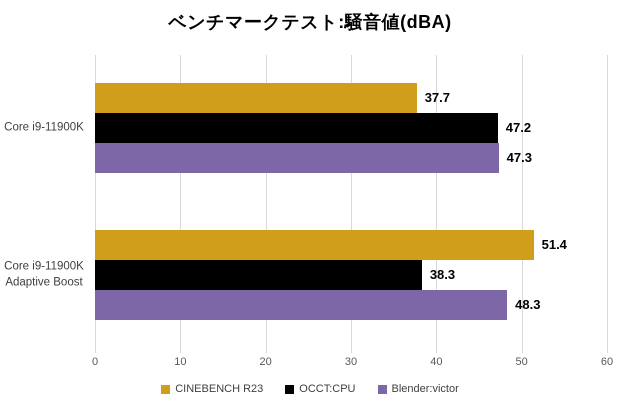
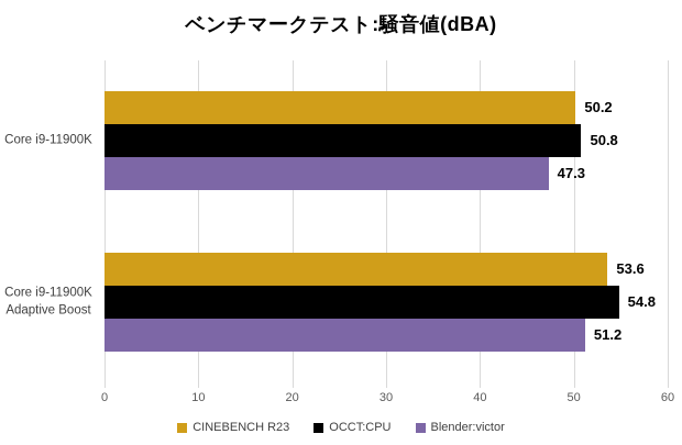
CINEBENCH R23/Core i9-11900K: 37.7 -> 50.2
OCCT:CPU/Core i9-11900K: 47.2 -> 50.8
CINEBENCH R23/Core i9-11900K Adaptive Boost: 51.4 -> 53.6
OCCT:CPU/Core i9-11900K Adaptive Boost: 38.3 -> 54.8
Blender:victor/Core i9-11900K Adaptive Boost: 48.3 -> 51.2
